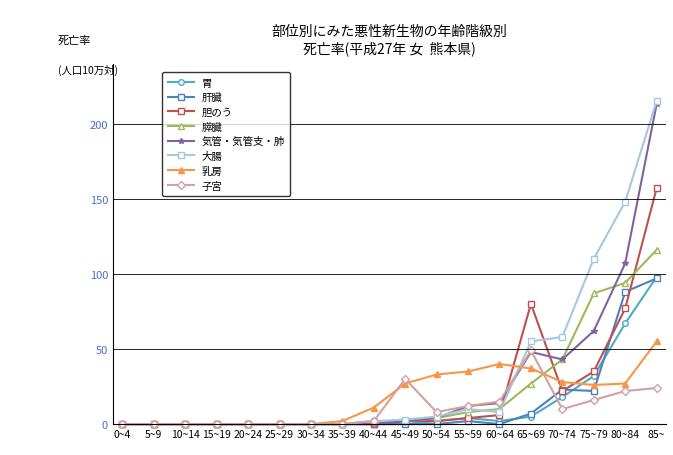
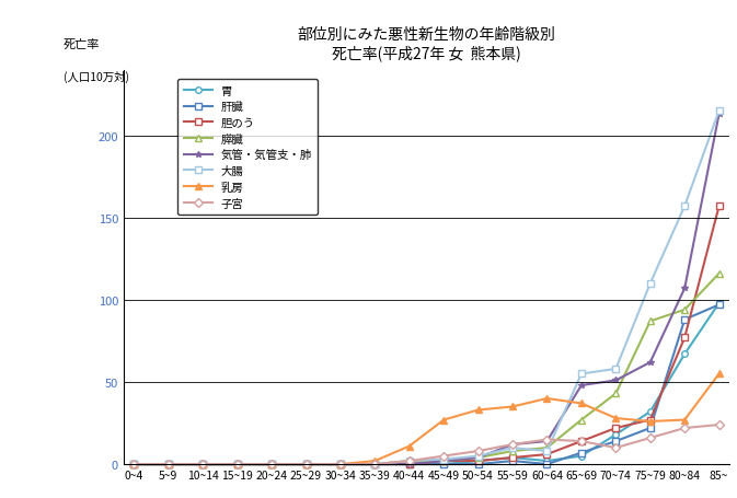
子宮/45~49: 30 -> 5
胆のう/65~69: 80 -> 14
子宮/65~69: 49 -> 14
肝臓/70~74: 23 -> 14
気管・気管支・肺/70~74: 43 -> 51
胆のう/75~79: 35 -> 27
大腸/80~84: 148 -> 157
